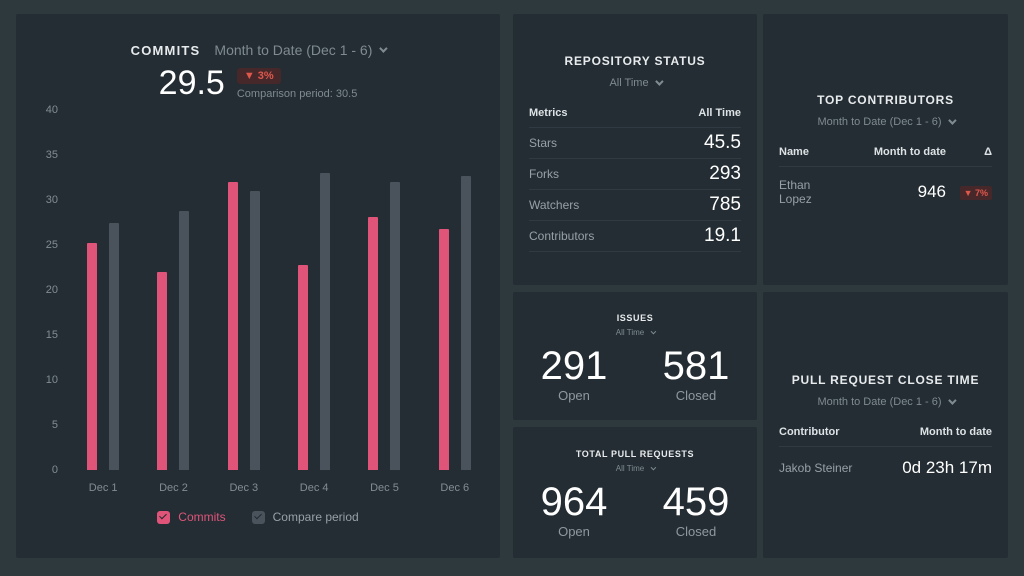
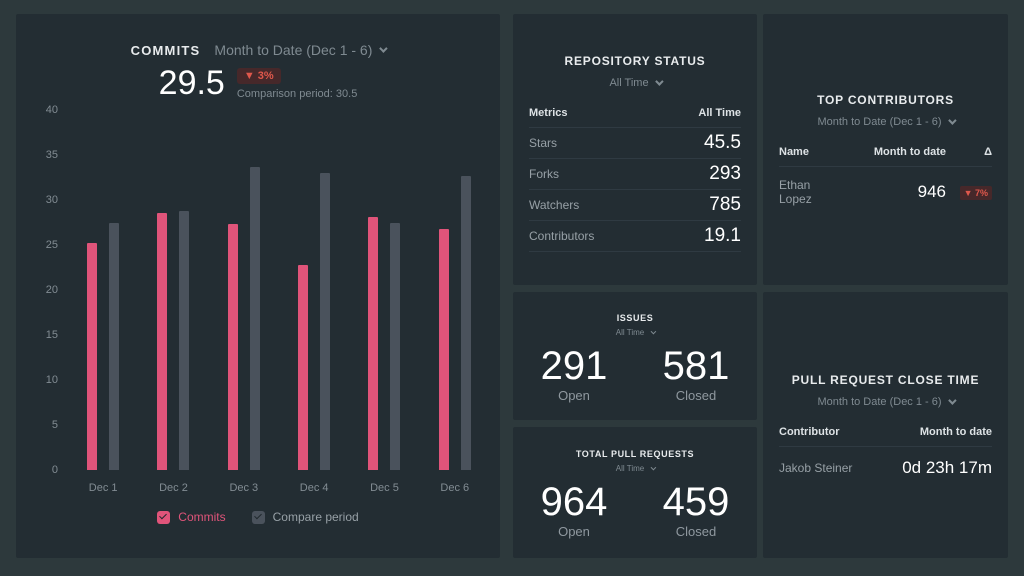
Commits/Dec 2: 22 -> 29
Commits/Dec 3: 32 -> 27
Compare period/Dec 3: 31 -> 34
Compare period/Dec 5: 32 -> 28
